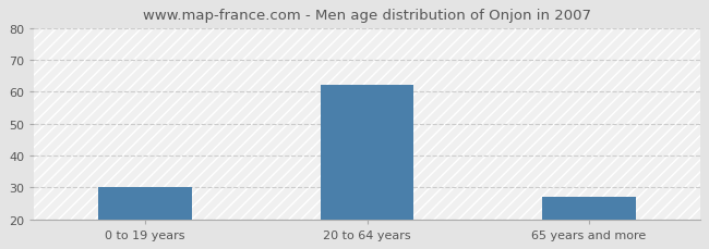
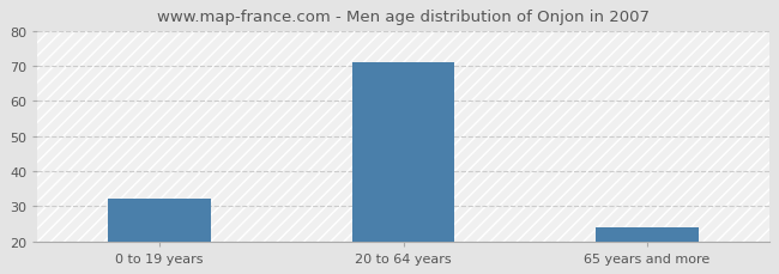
0 to 19 years: 30 -> 32
20 to 64 years: 62 -> 71
65 years and more: 27 -> 24
